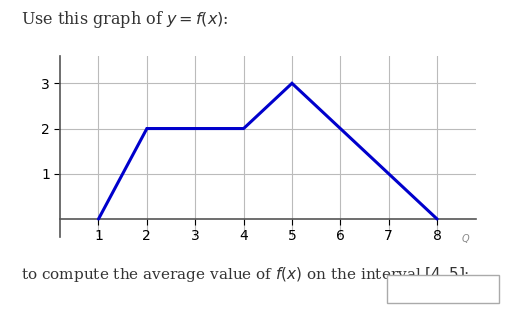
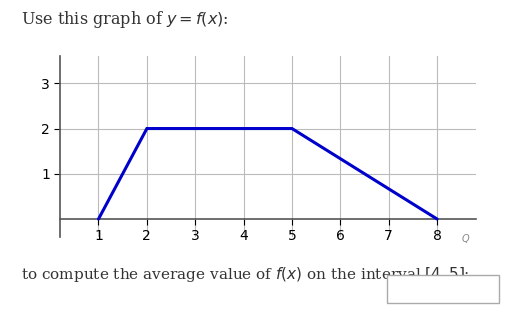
5: 3 -> 2
